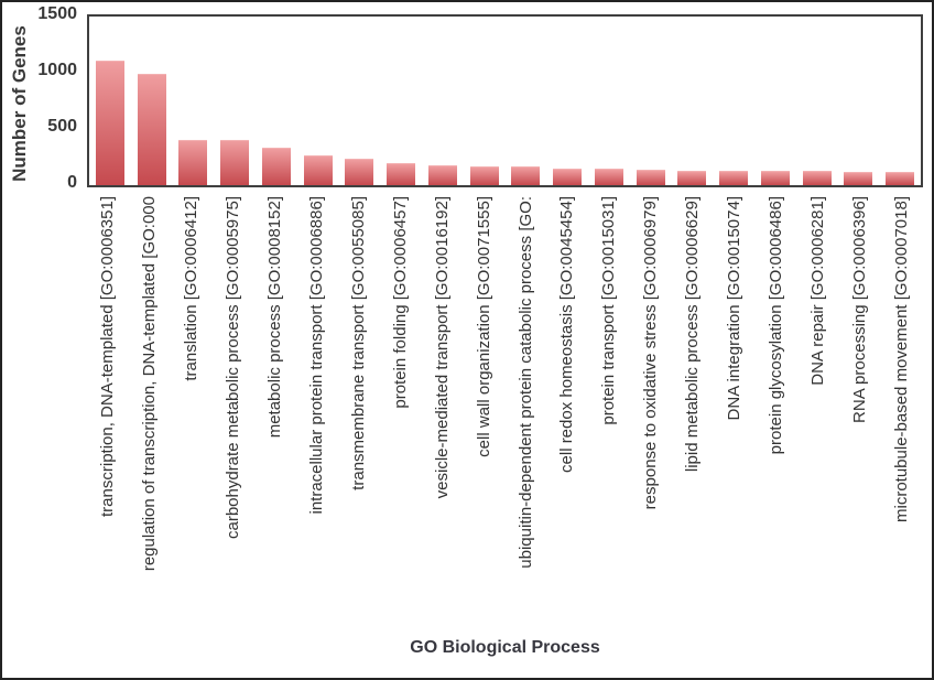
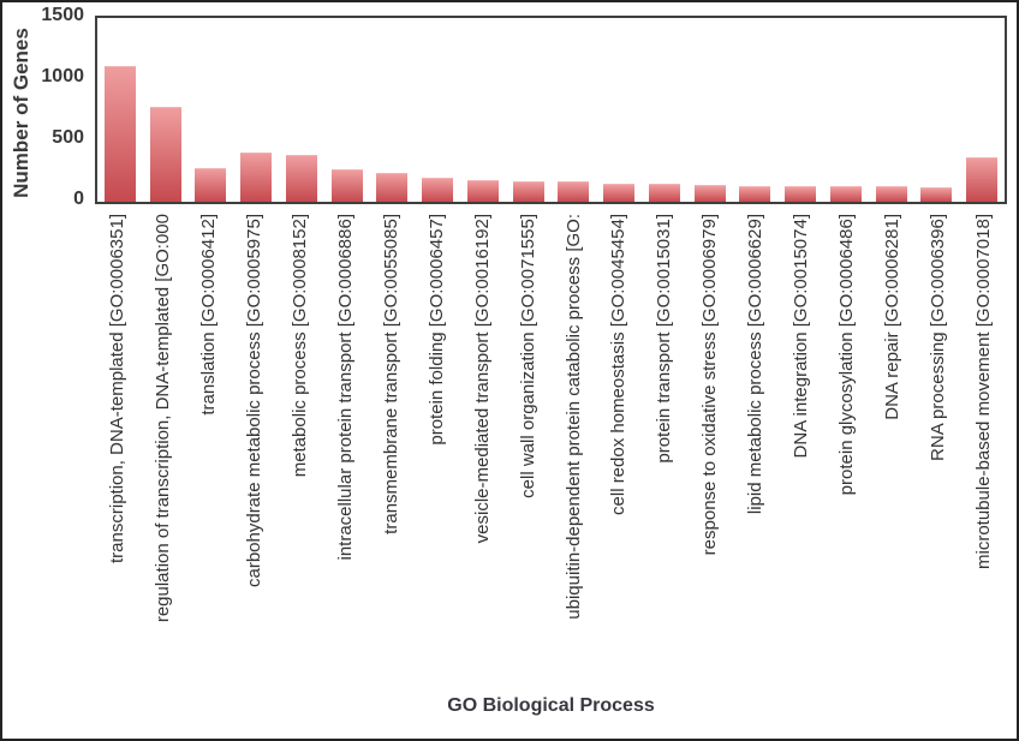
regulation of transcription, DNA-templated [GO:000: 980 -> 760
translation [GO:0006412]: 400 -> 260
metabolic process [GO:0008152]: 320 -> 370
microtubule-based movement [GO:0007018]: 100 -> 350
